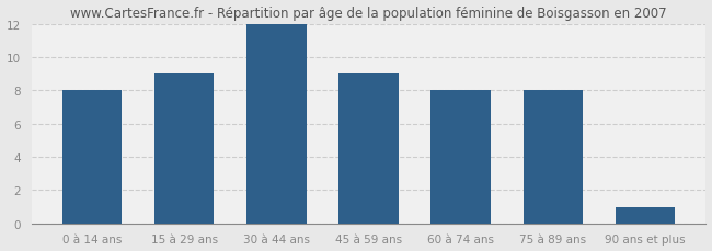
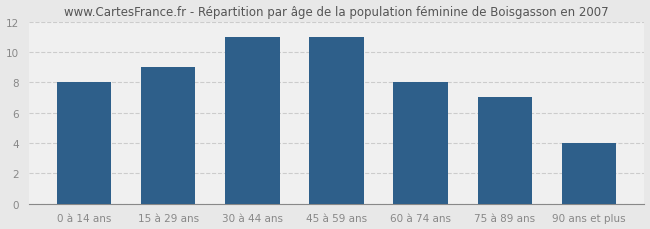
30 à 44 ans: 12 -> 11
45 à 59 ans: 9 -> 11
75 à 89 ans: 8 -> 7
90 ans et plus: 1 -> 4
